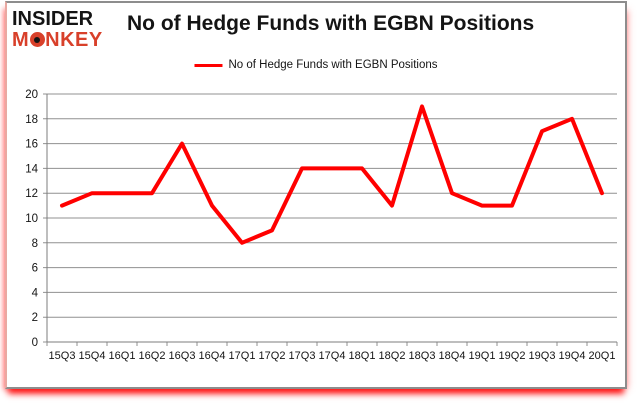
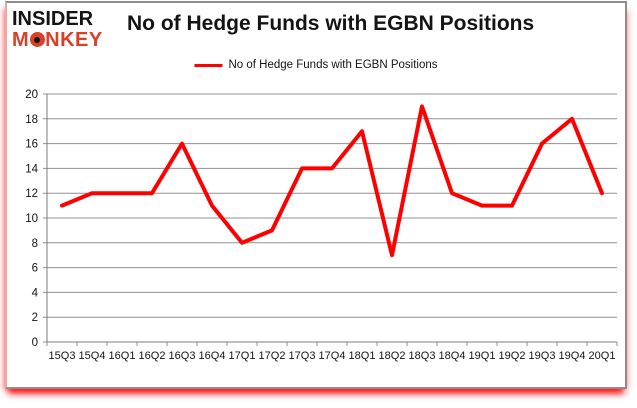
18Q1: 14 -> 17
18Q2: 11 -> 7
19Q3: 17 -> 16
